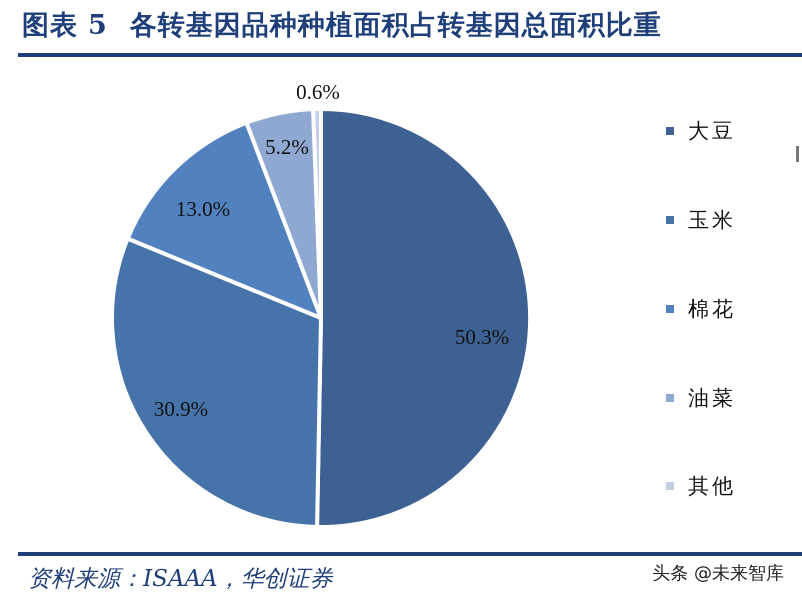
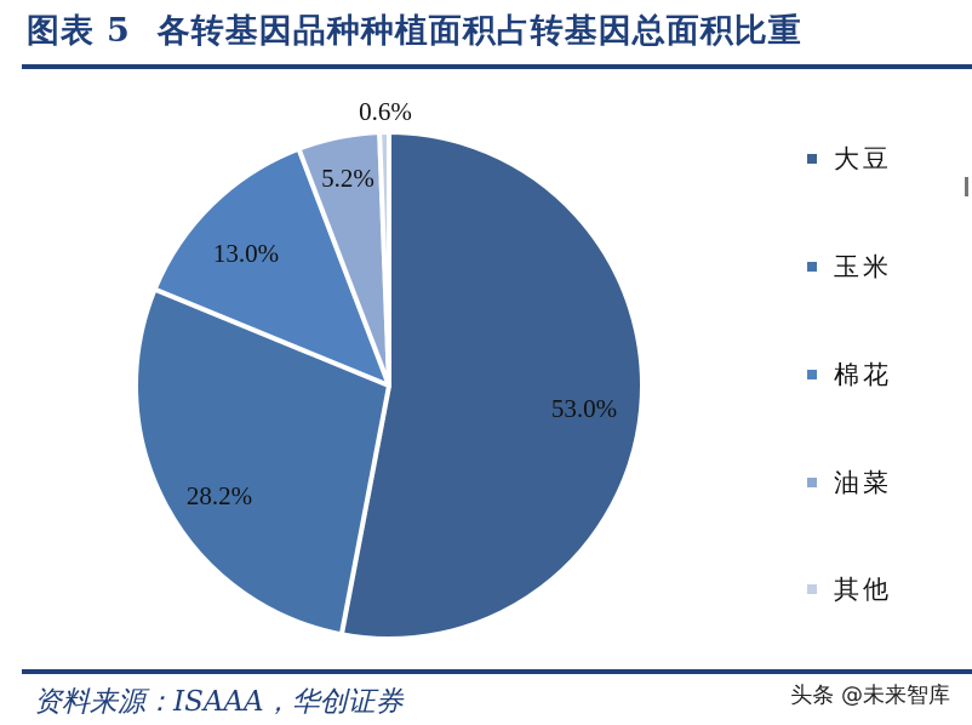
大豆: 50.3% -> 53.0%
玉米: 30.9% -> 28.2%
